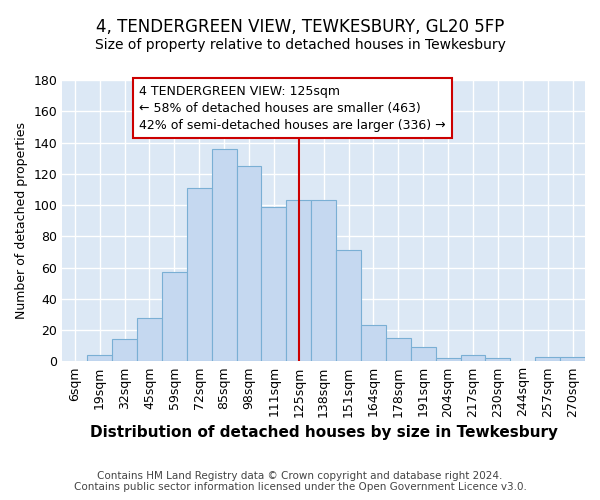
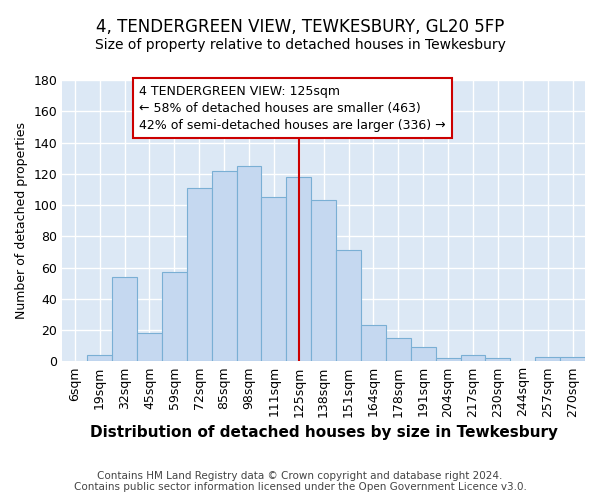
32sqm: 14 -> 54
45sqm: 28 -> 18
85sqm: 136 -> 122
111sqm: 99 -> 105
125sqm: 103 -> 118
